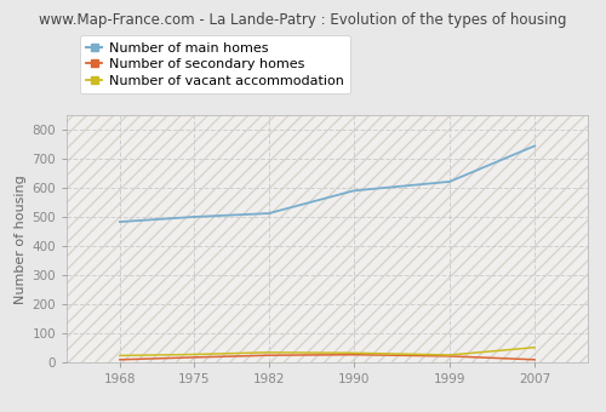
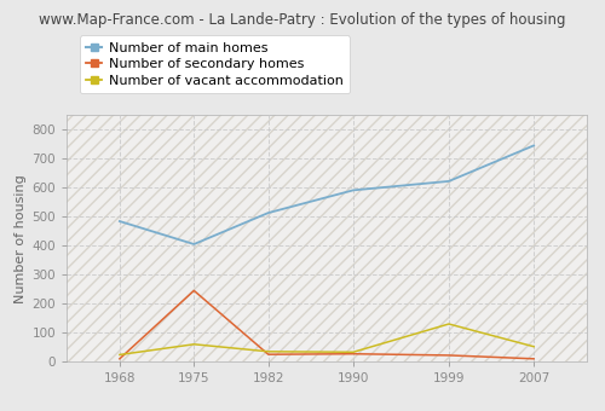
Number of main homes/1975: 501 -> 405
Number of secondary homes/1975: 18 -> 245
Number of vacant accommodation/1975: 28 -> 60
Number of vacant accommodation/1999: 26 -> 130
